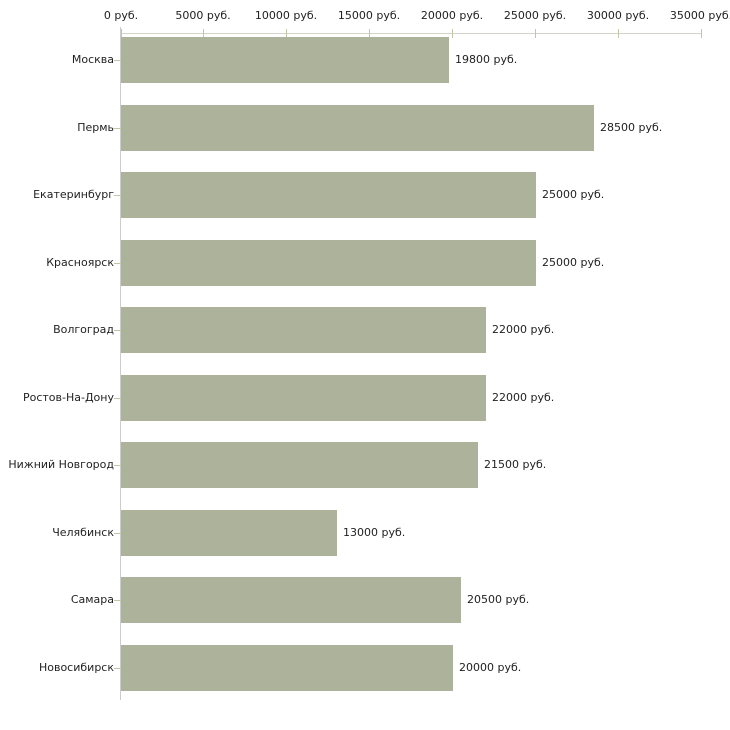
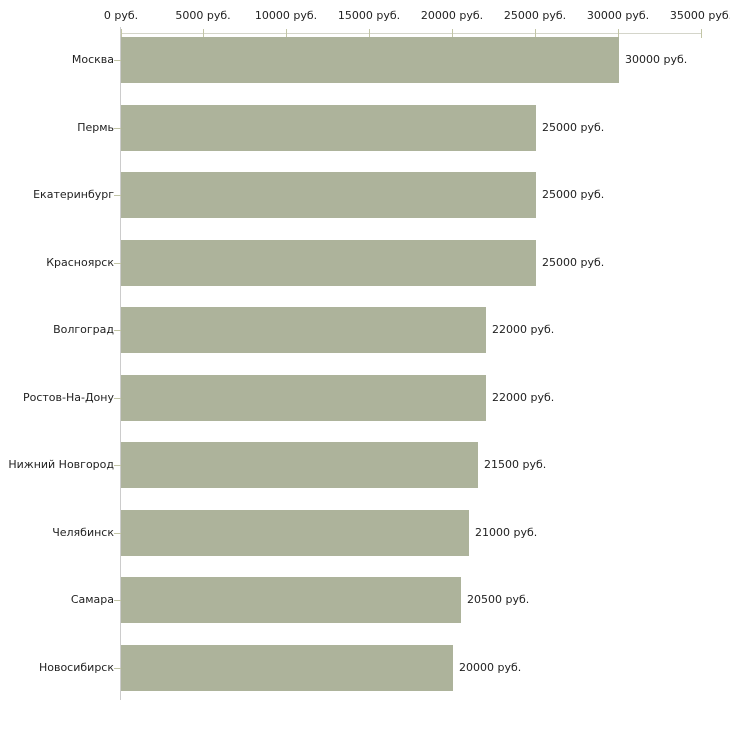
Москва: 19800 -> 30000
Пермь: 28500 -> 25000
Челябинск: 13000 -> 21000
